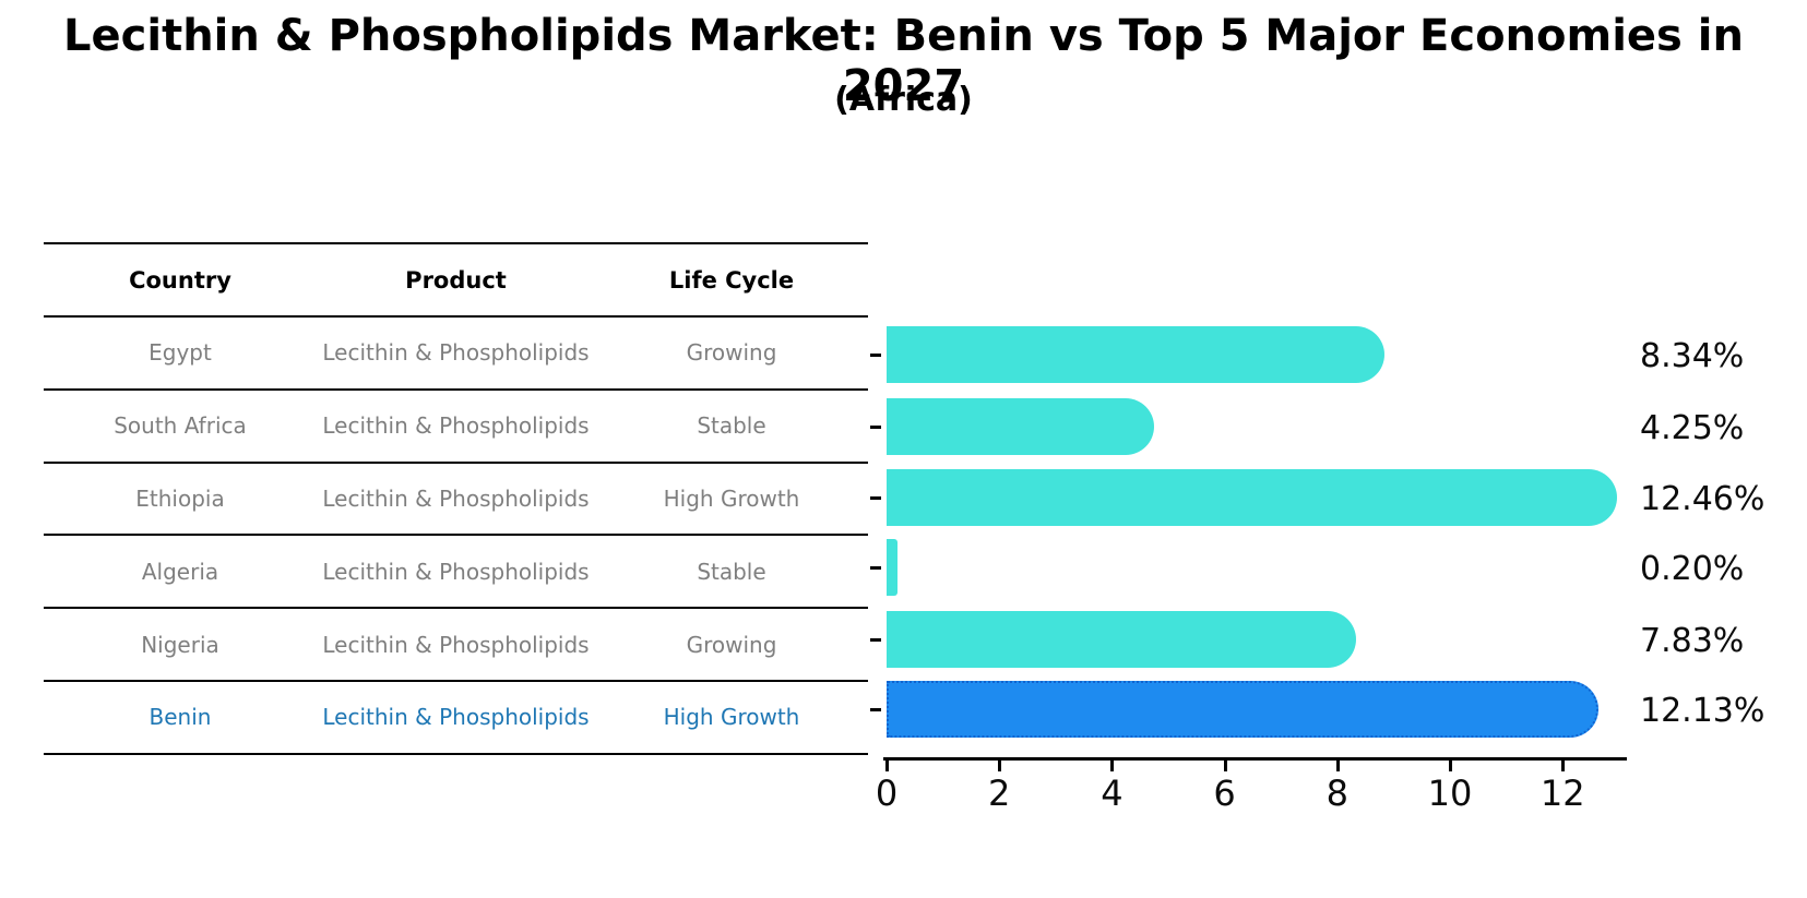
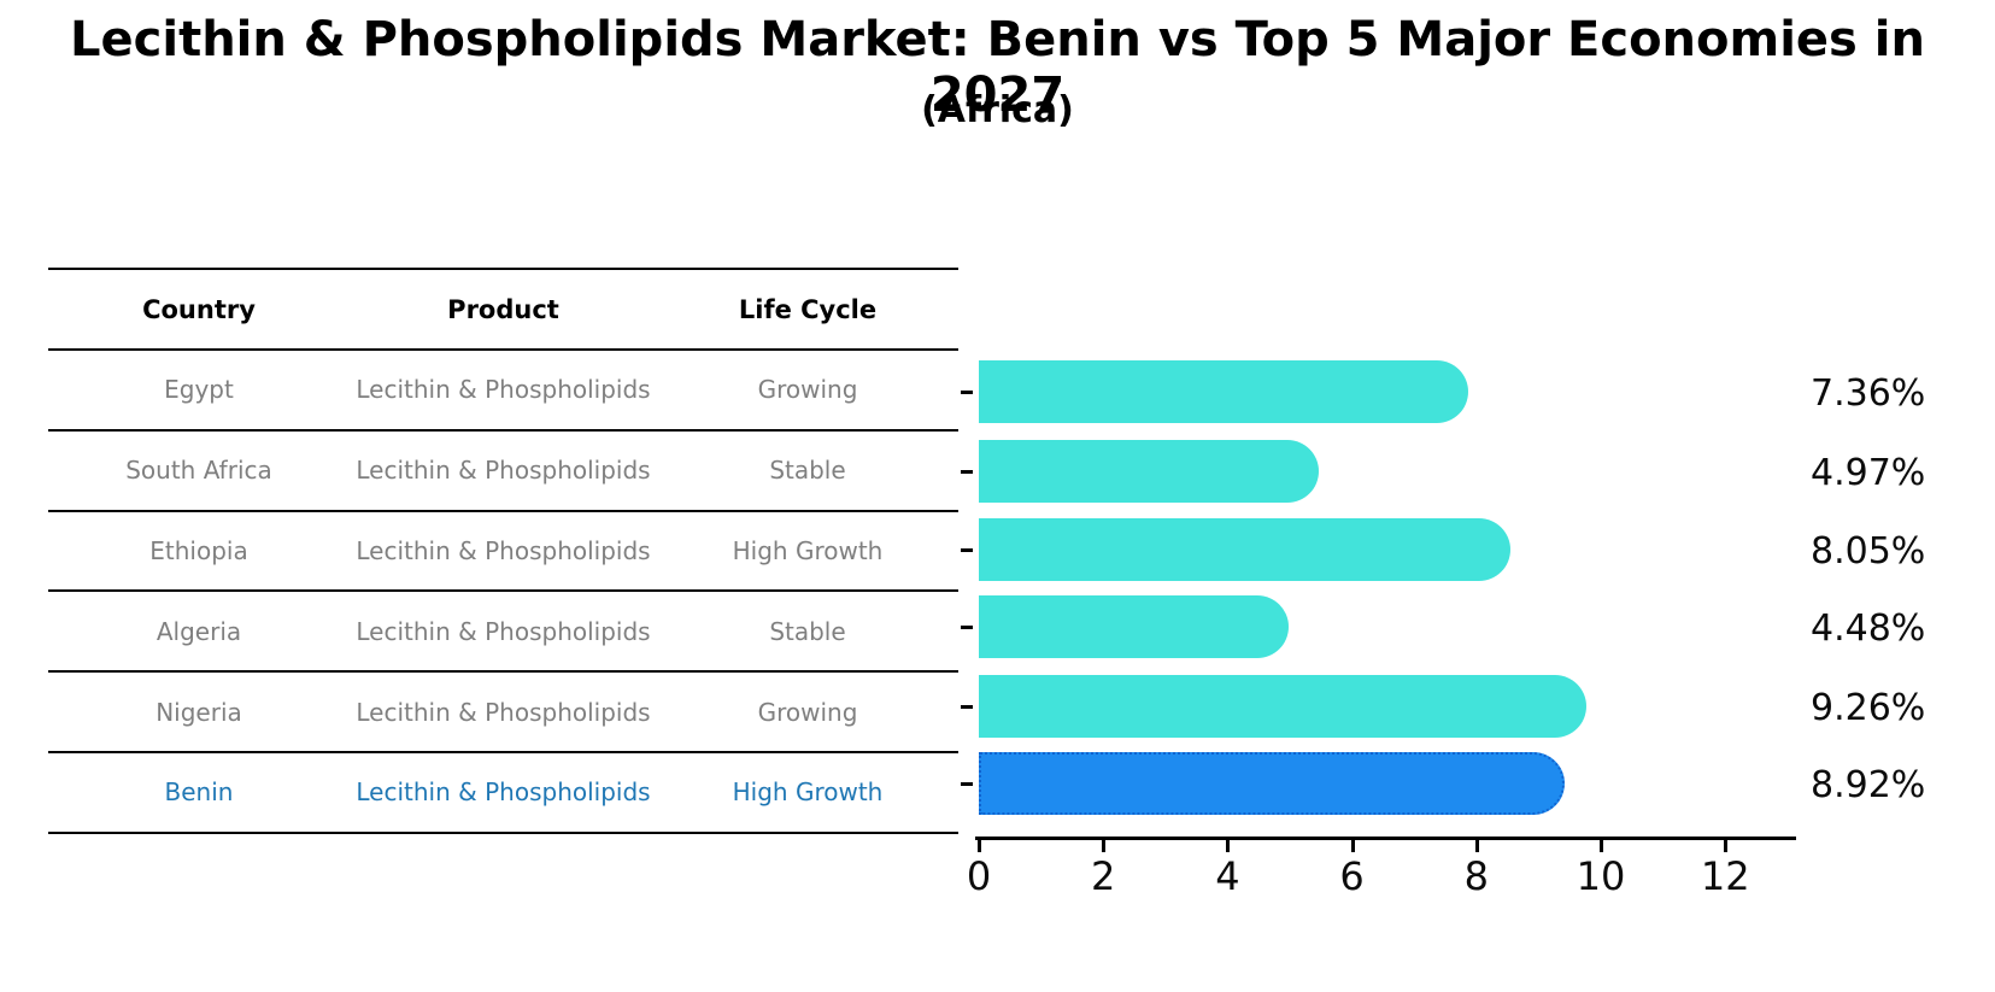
Egypt: 8.34% -> 7.36%
South Africa: 4.25% -> 4.97%
Ethiopia: 12.46% -> 8.05%
Algeria: 0.20% -> 4.48%
Nigeria: 7.83% -> 9.26%
Benin: 12.13% -> 8.92%
